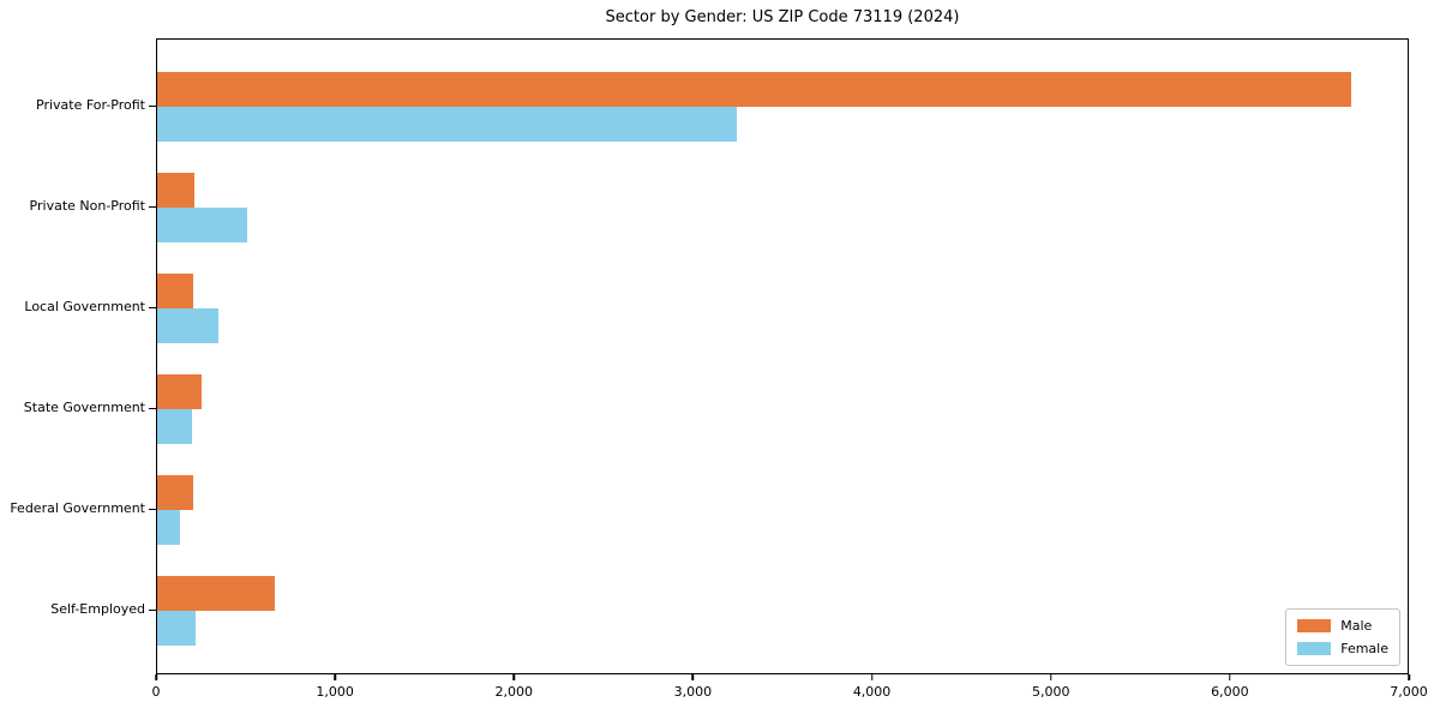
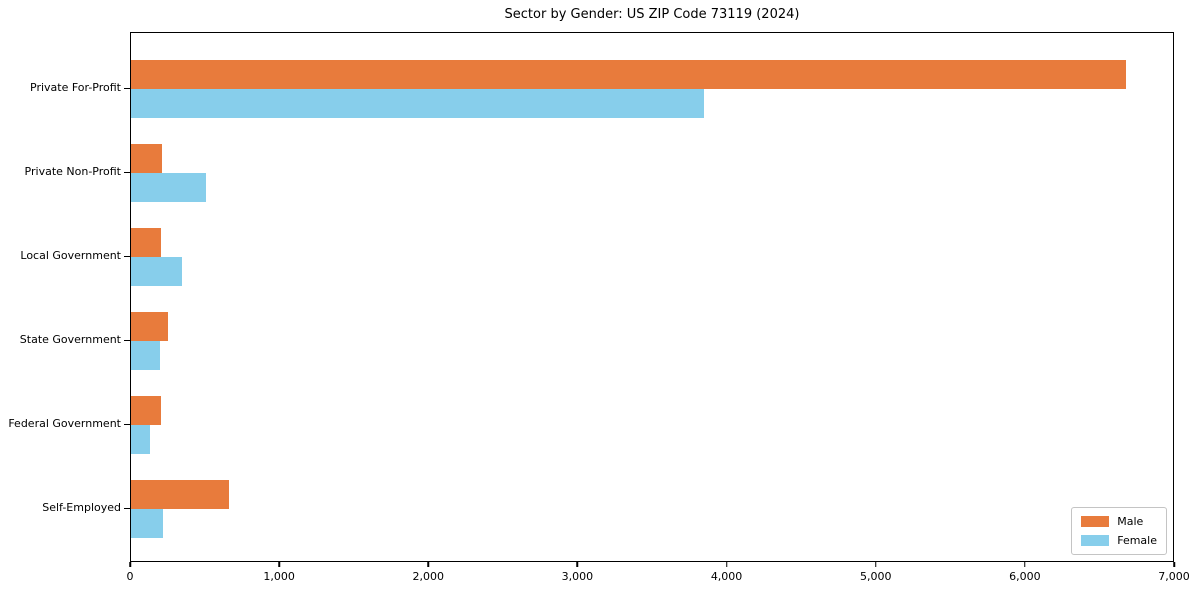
Female/Private For-Profit: 3240 -> 3840
